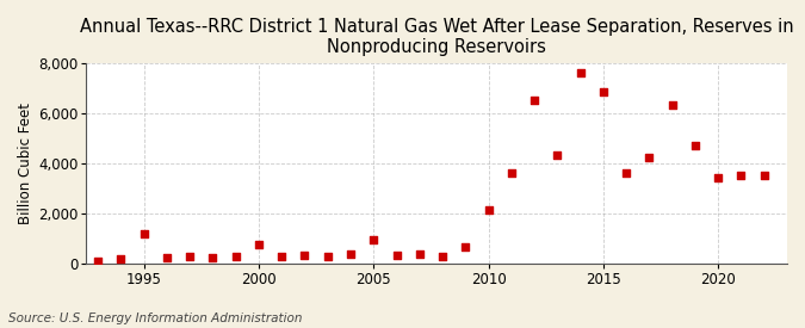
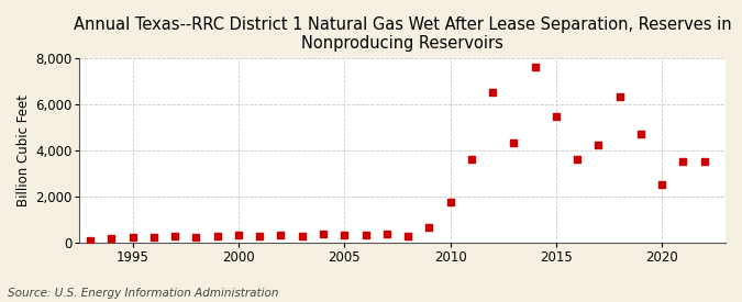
1995: 1,200 -> 250
2000: 750 -> 330
2005: 950 -> 340
2010: 2,150 -> 1,750
2015: 6,850 -> 5,450
2020: 3,400 -> 2,500
